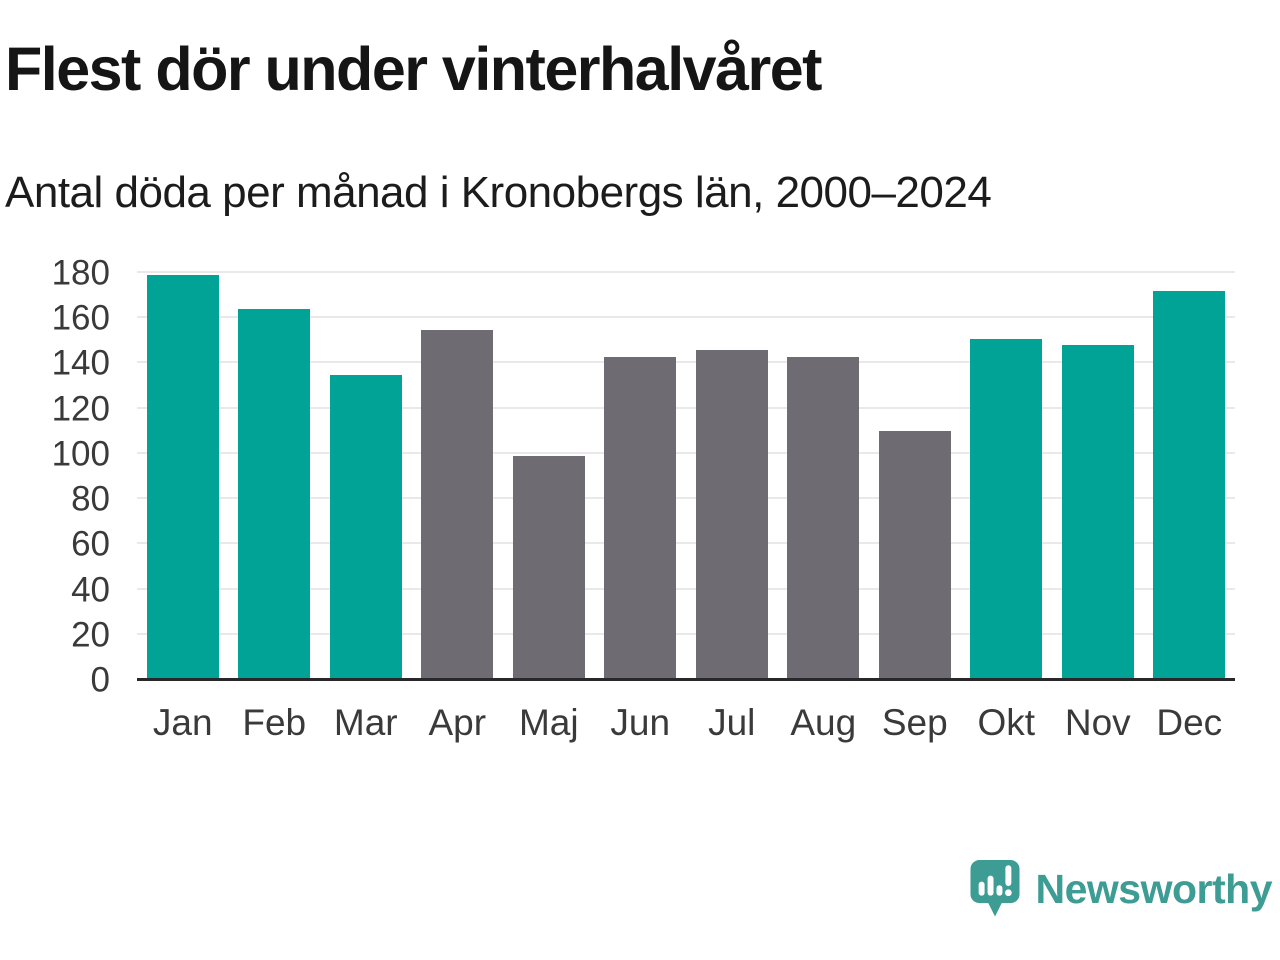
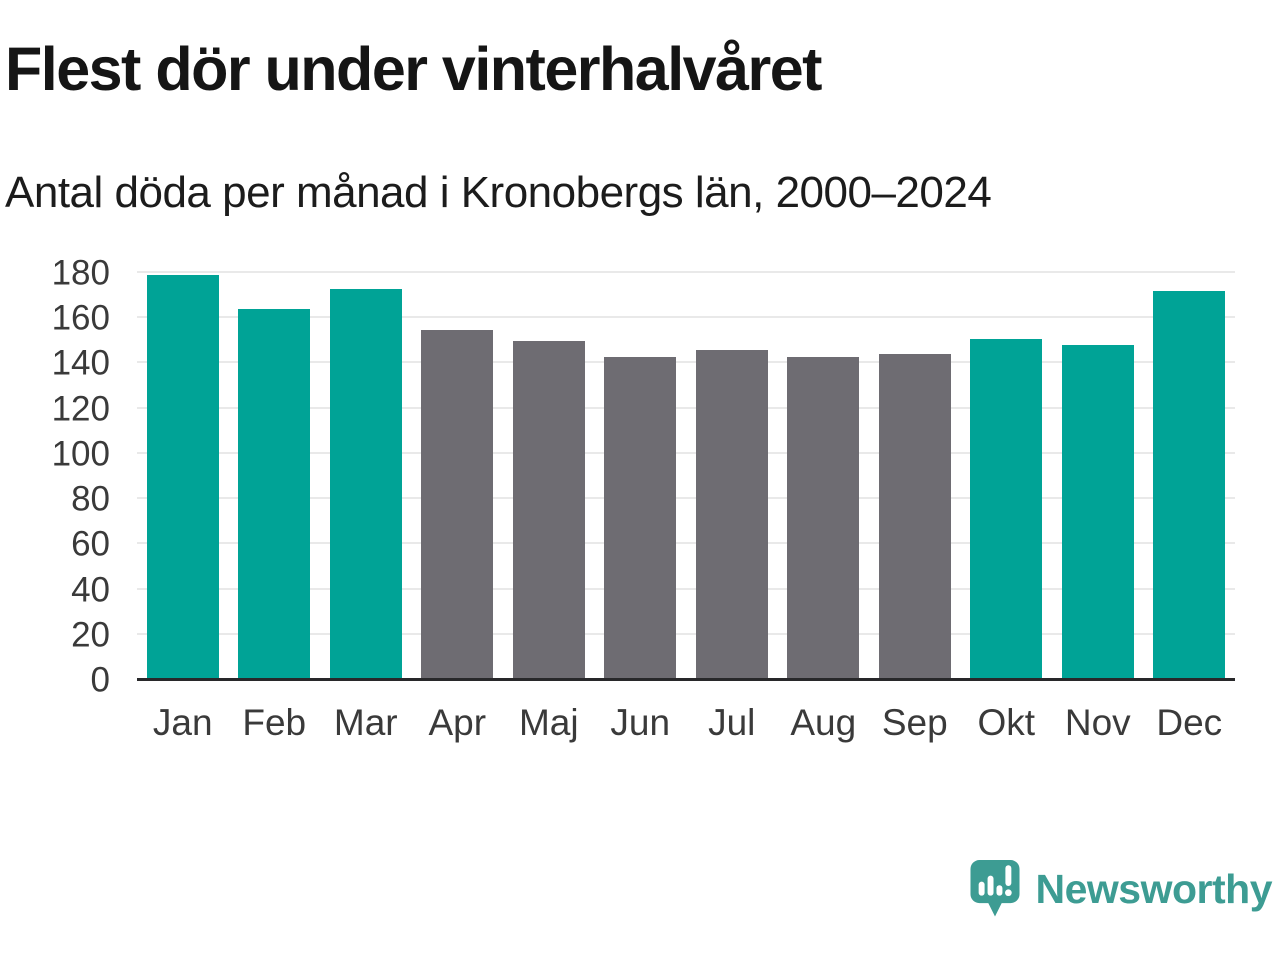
Mar: 135 -> 173
Maj: 99 -> 150
Sep: 110 -> 144
